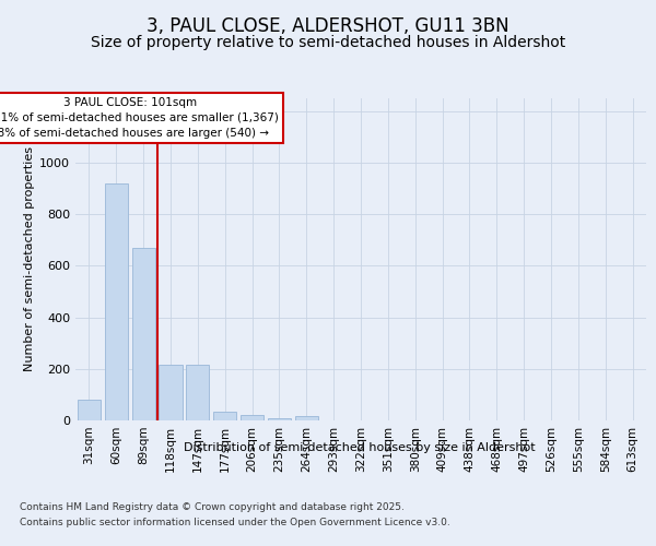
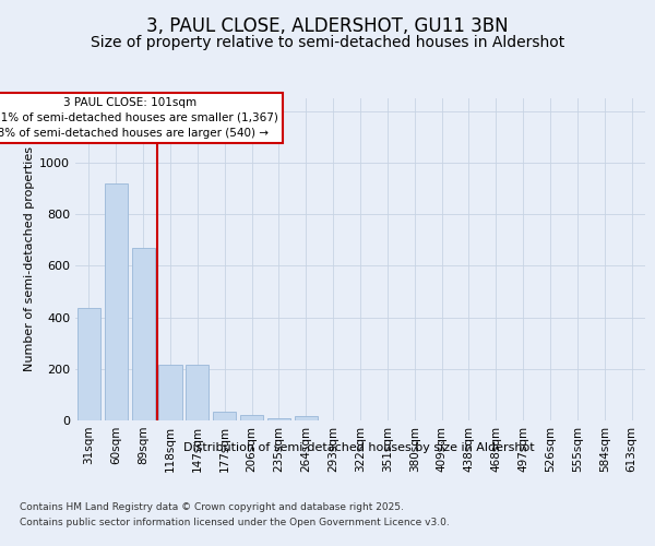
31sqm: 80 -> 435
